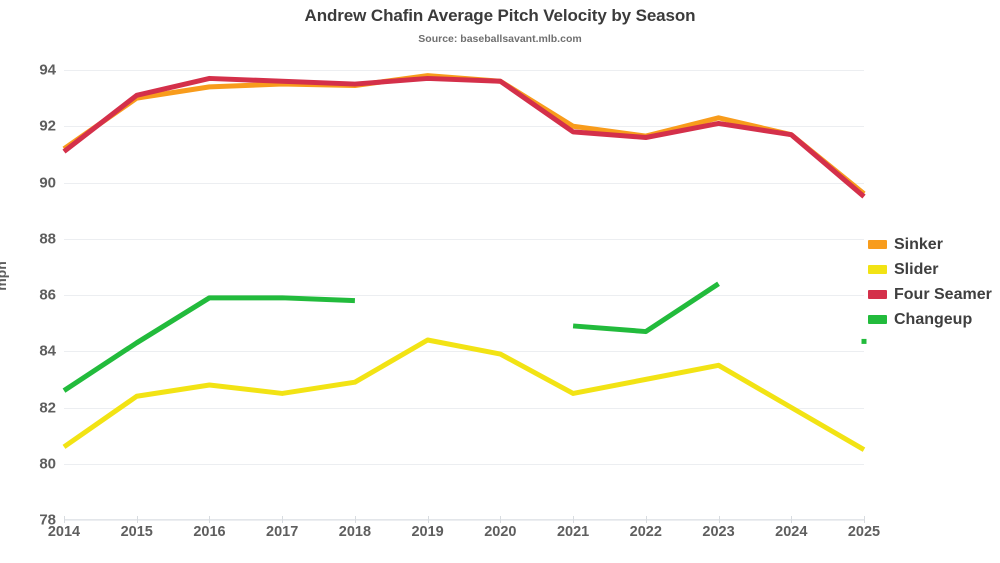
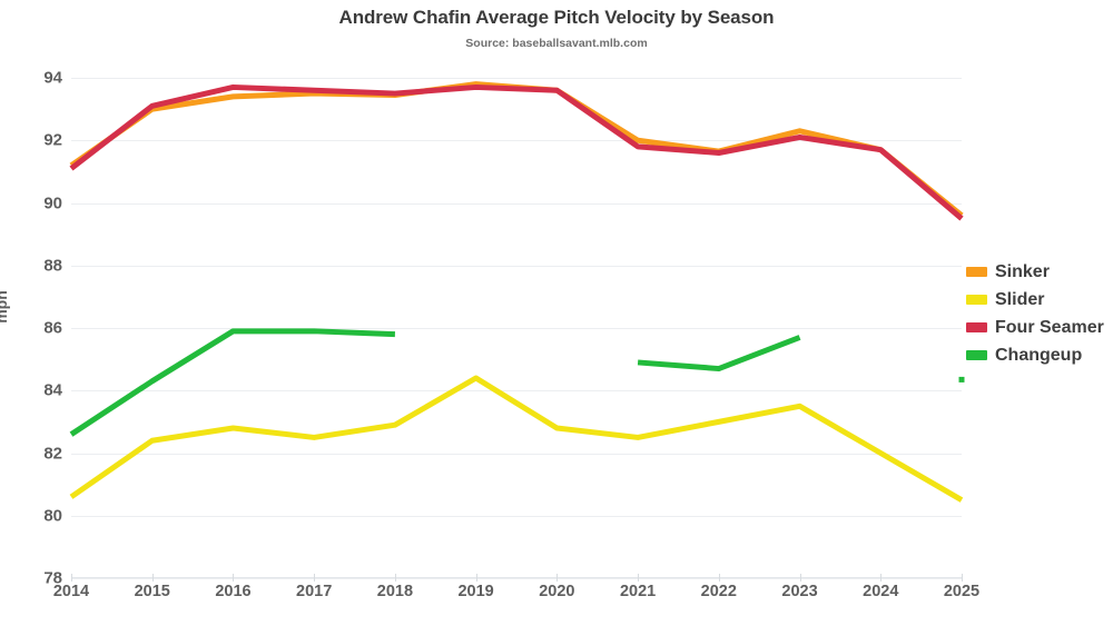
Slider/2020: 83.9 -> 82.8
Changeup/2023: 86.4 -> 85.7
